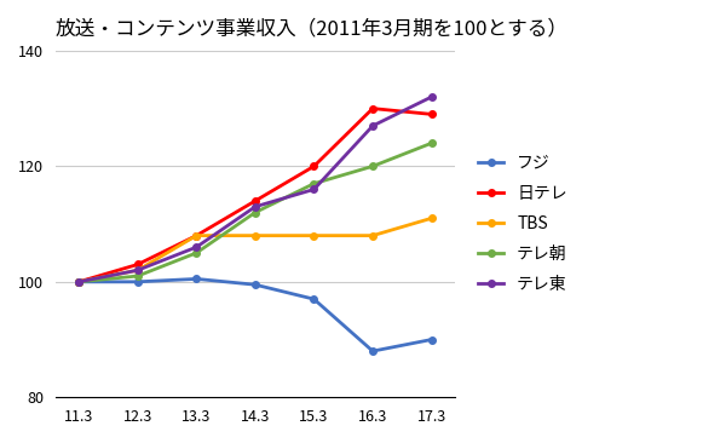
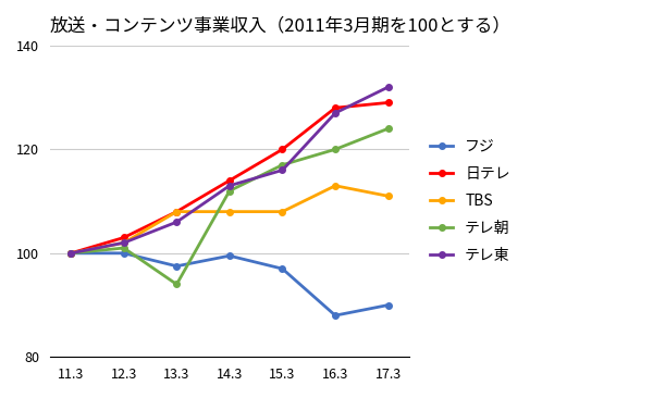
フジ/13.3: 100.5 -> 97.5
テレ朝/13.3: 105 -> 94
日テレ/16.3: 130 -> 128
TBS/16.3: 108 -> 113
